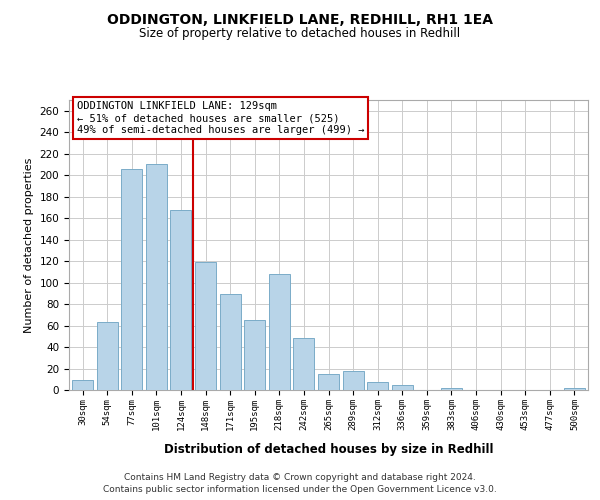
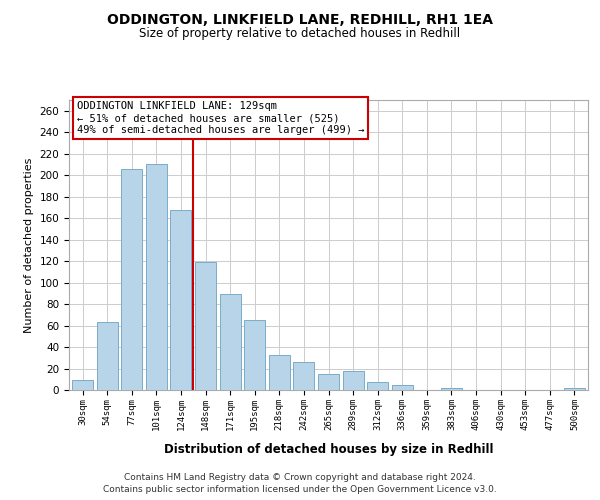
218sqm: 108 -> 33
242sqm: 48 -> 26
